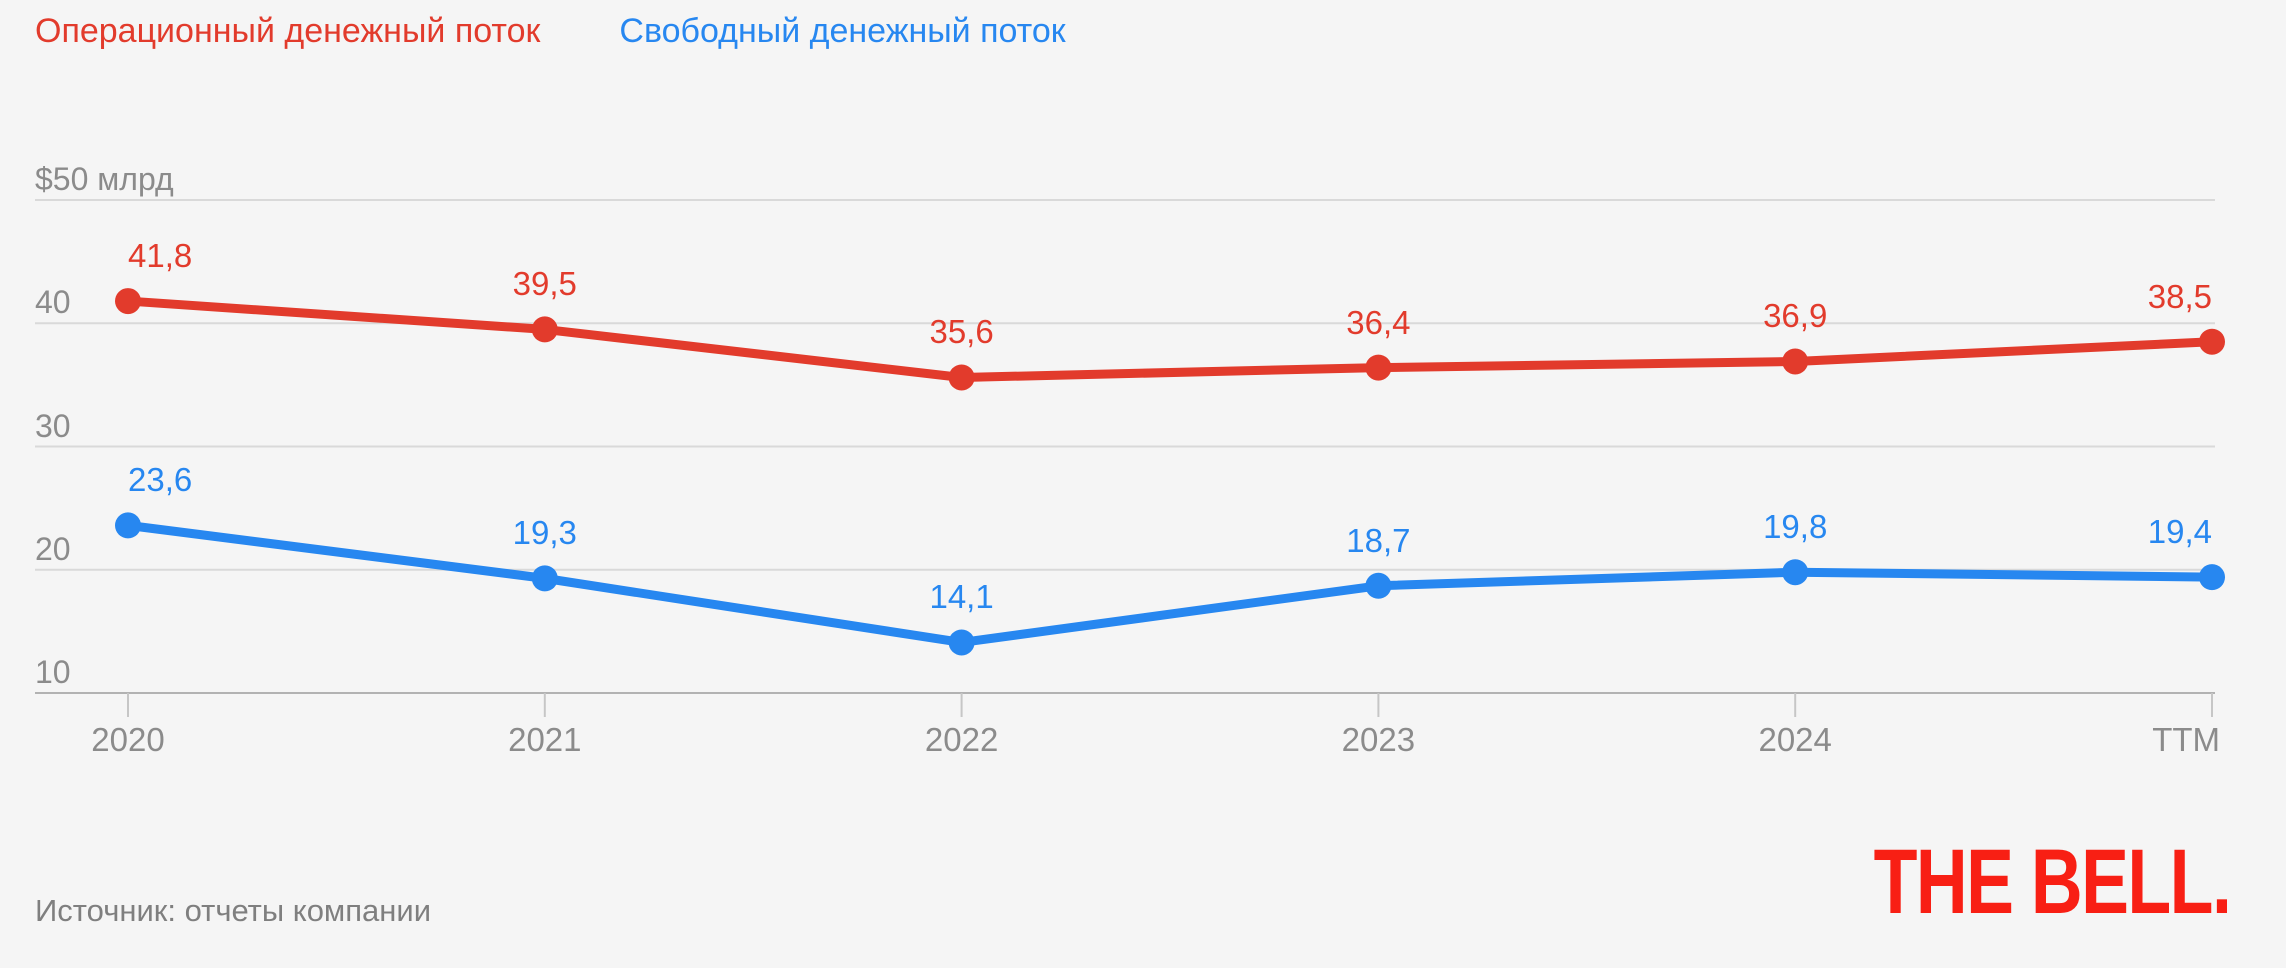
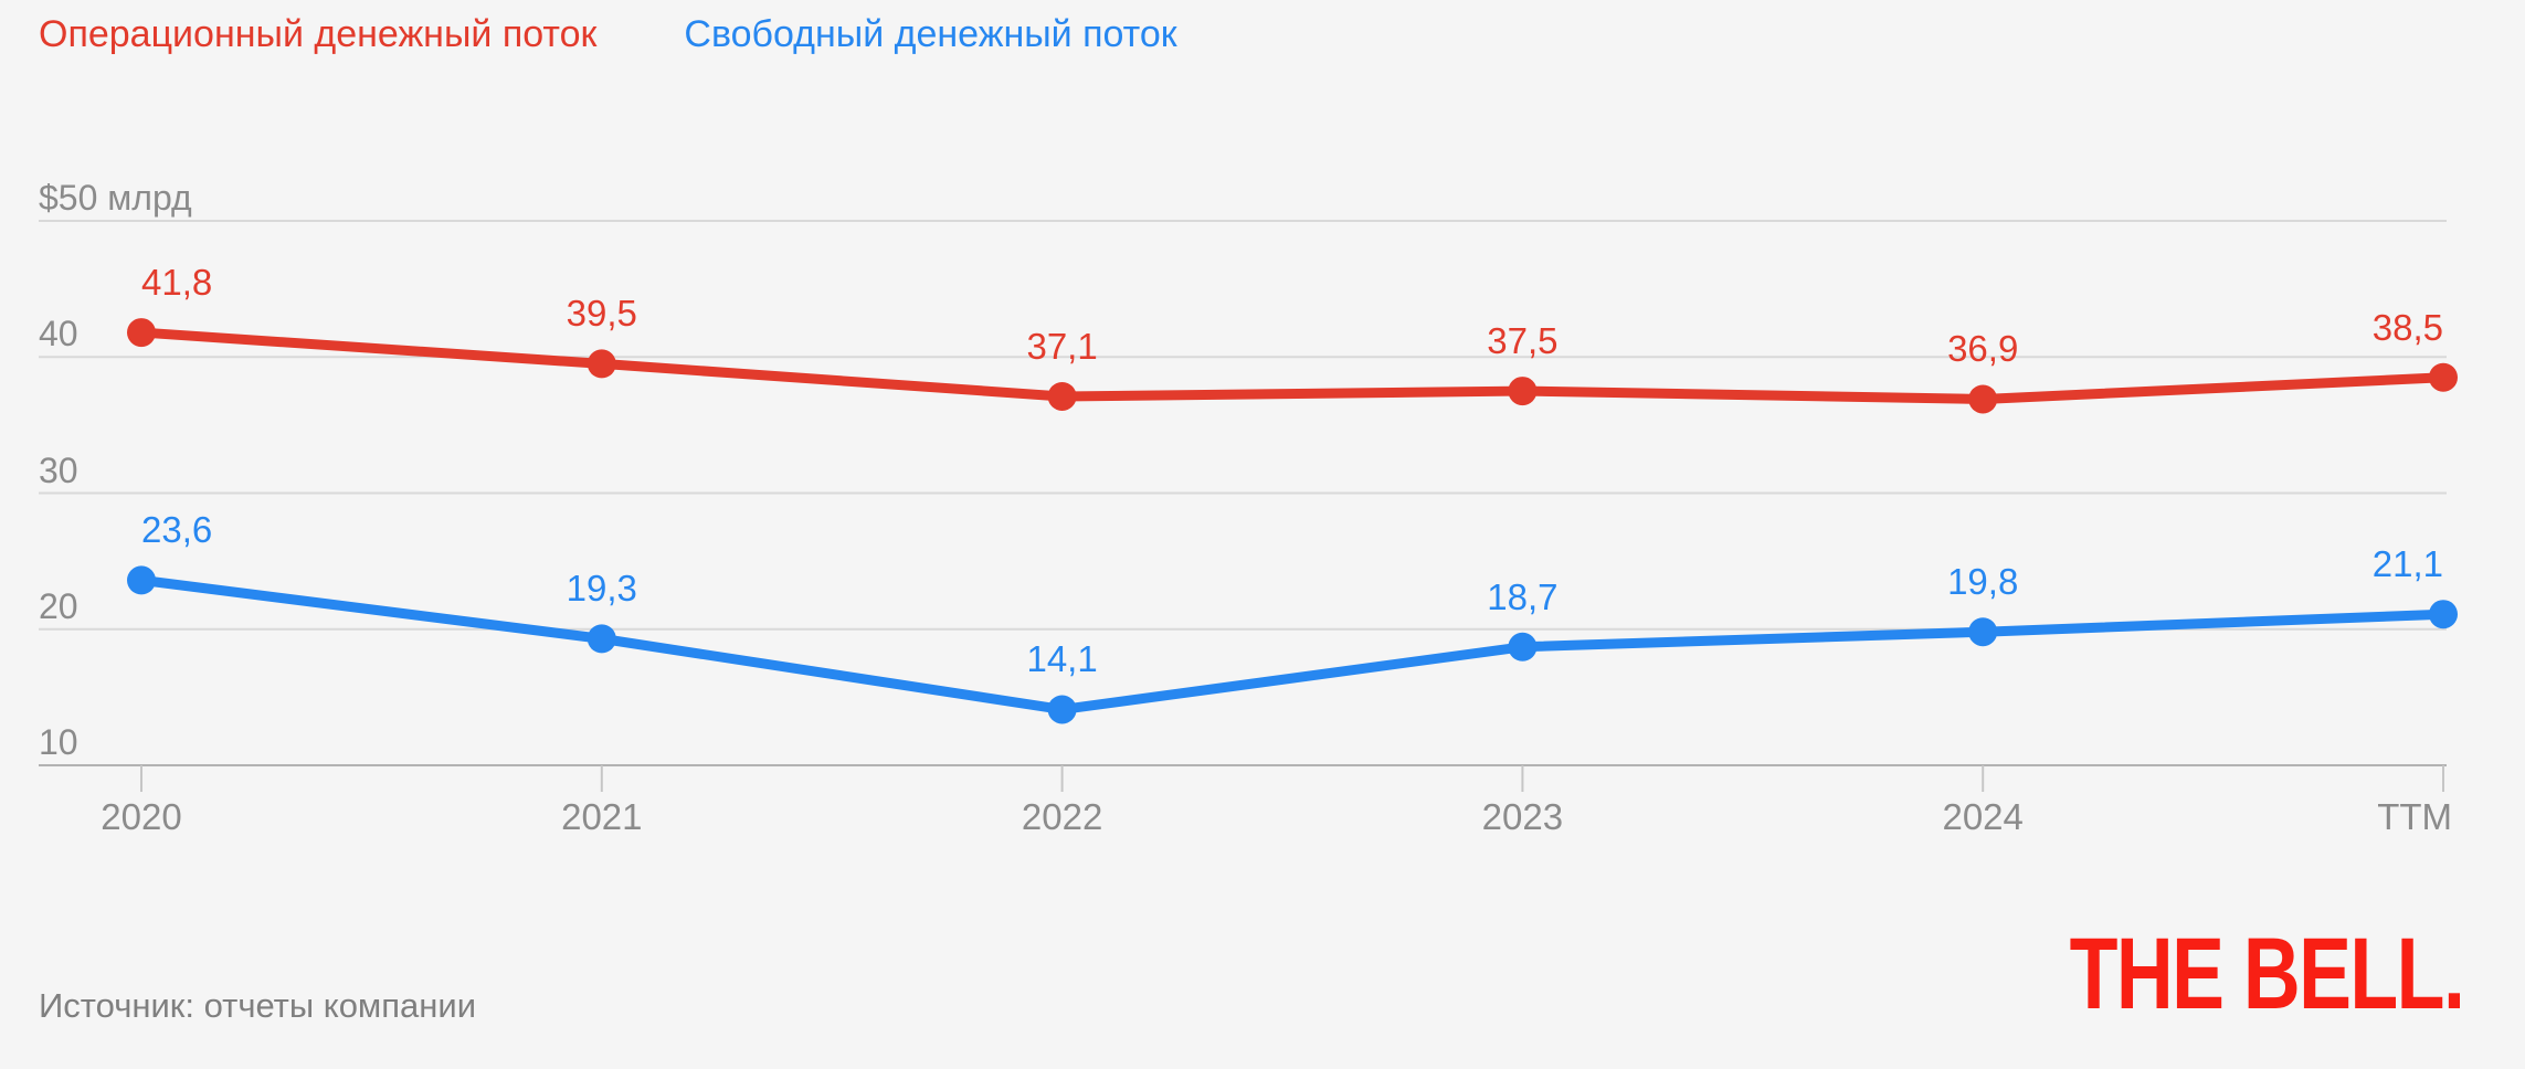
Операционный денежный поток/2022: 35,6 -> 37,1
Операционный денежный поток/2023: 36,4 -> 37,5
Свободный денежный поток/TTM: 19,4 -> 21,1
